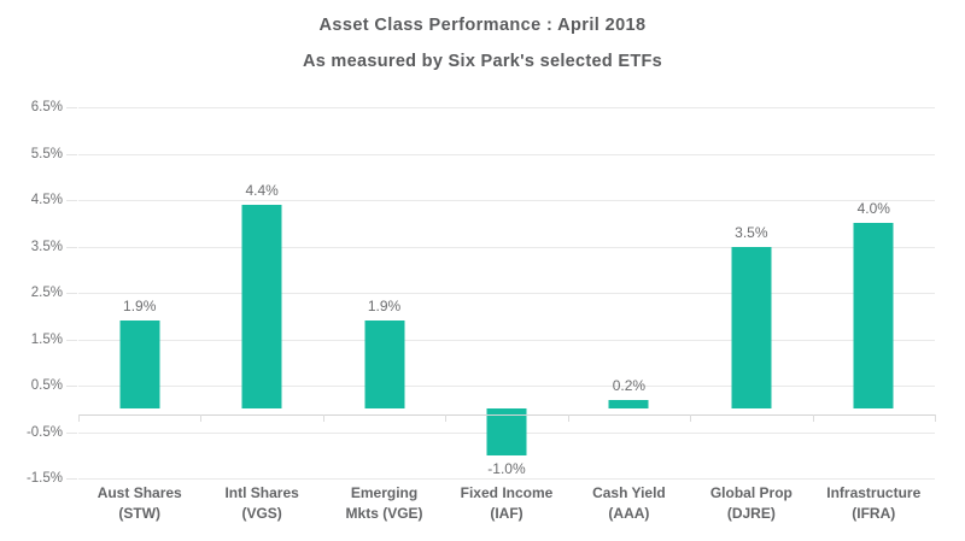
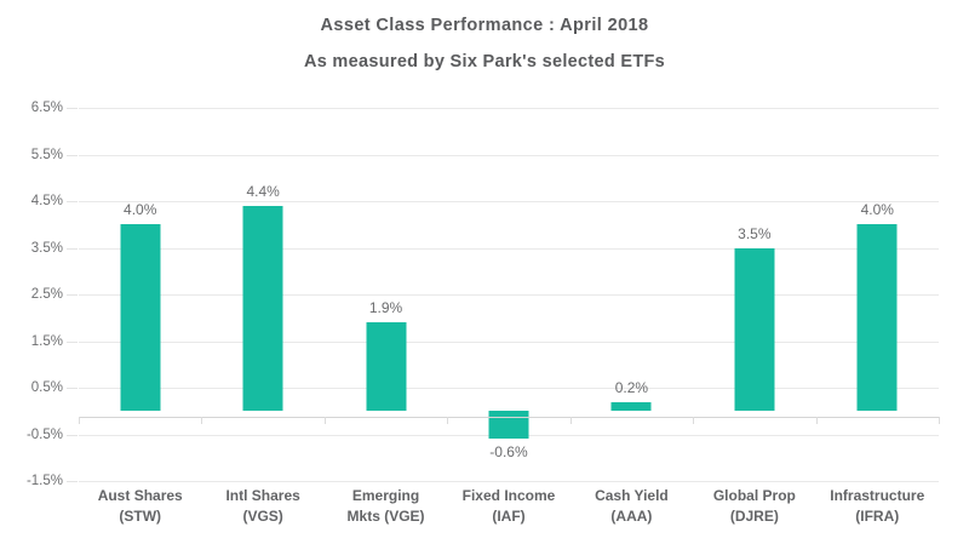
Aust Shares (STW): 1.9% -> 4.0%
Fixed Income (IAF): -1.0% -> -0.6%
